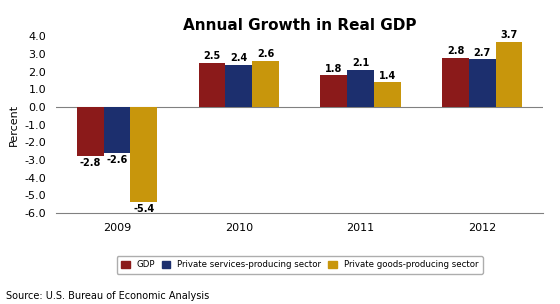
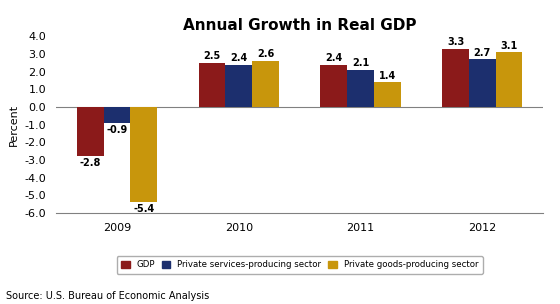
Private services-producing sector/2009: -2.6 -> -0.9
GDP/2011: 1.8 -> 2.4
GDP/2012: 2.8 -> 3.3
Private goods-producing sector/2012: 3.7 -> 3.1
